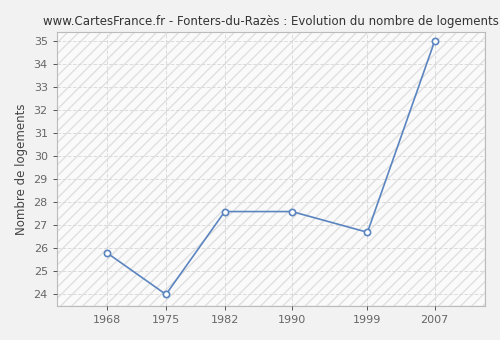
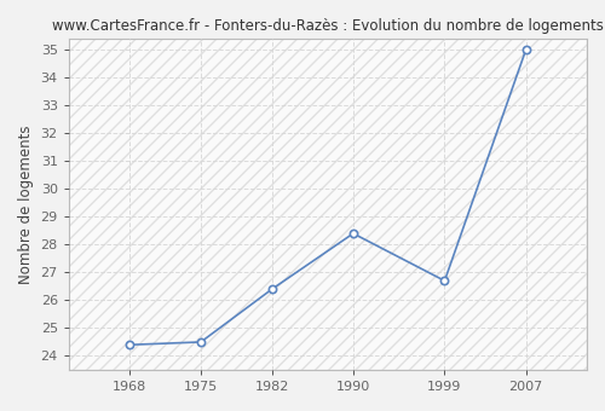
1968: 25.8 -> 24.4
1975: 24.0 -> 24.5
1982: 27.6 -> 26.4
1990: 27.6 -> 28.4
